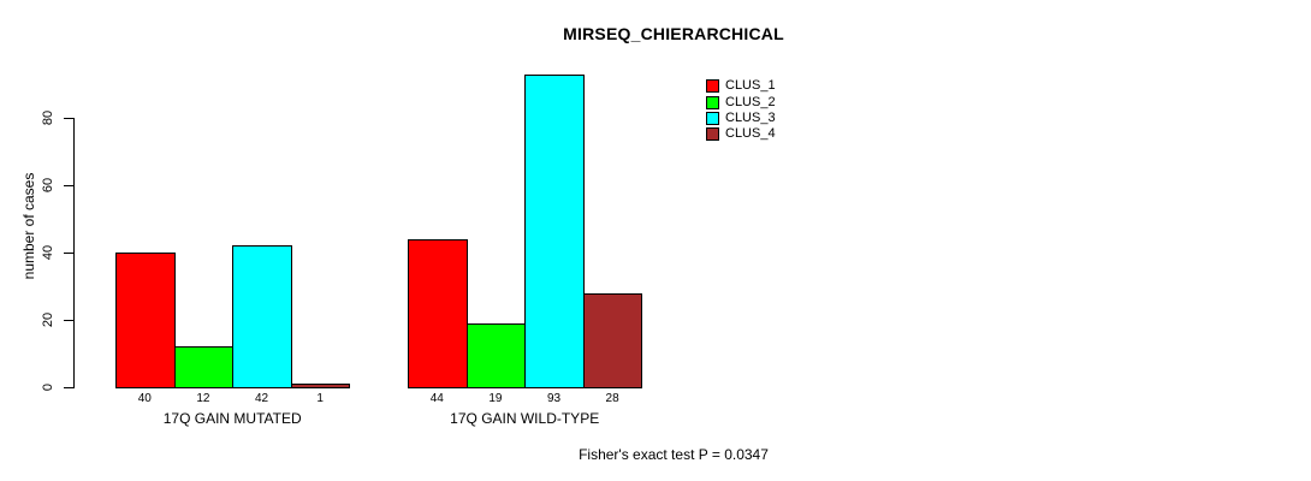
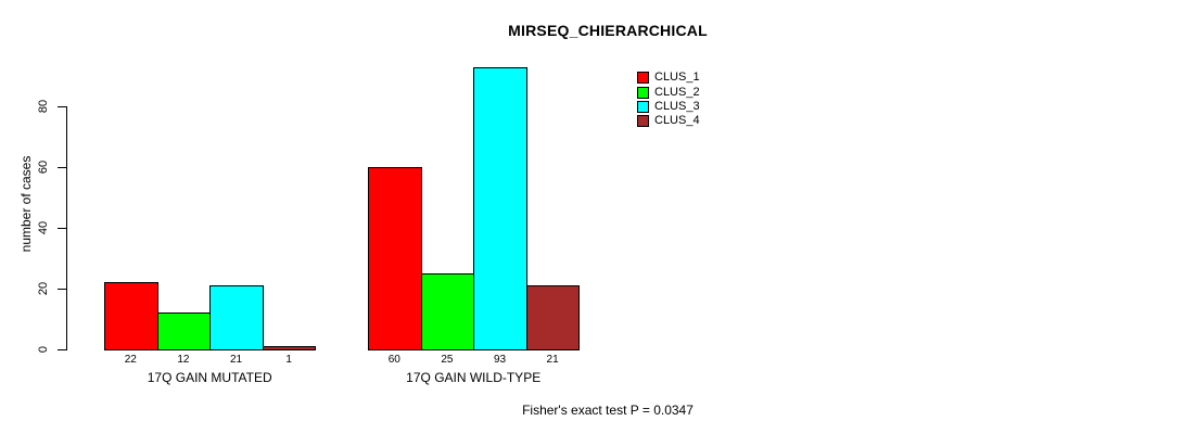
CLUS_1/17Q GAIN MUTATED: 40 -> 22
CLUS_3/17Q GAIN MUTATED: 42 -> 21
CLUS_1/17Q GAIN WILD-TYPE: 44 -> 60
CLUS_2/17Q GAIN WILD-TYPE: 19 -> 25
CLUS_4/17Q GAIN WILD-TYPE: 28 -> 21
